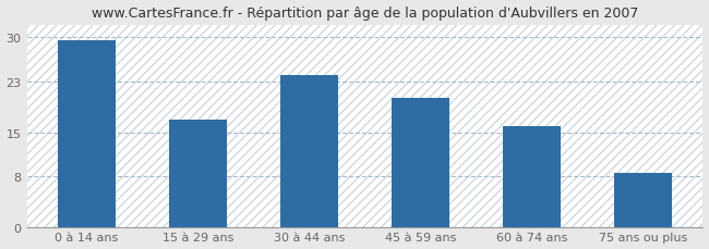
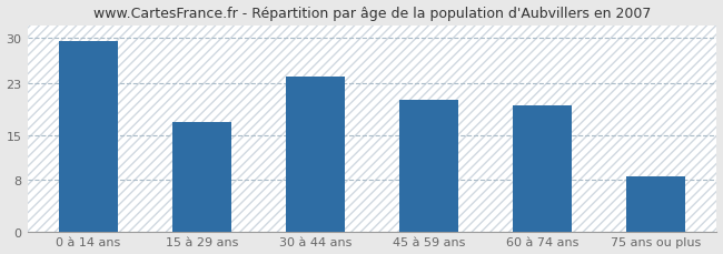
60 à 74 ans: 16.0 -> 19.6
